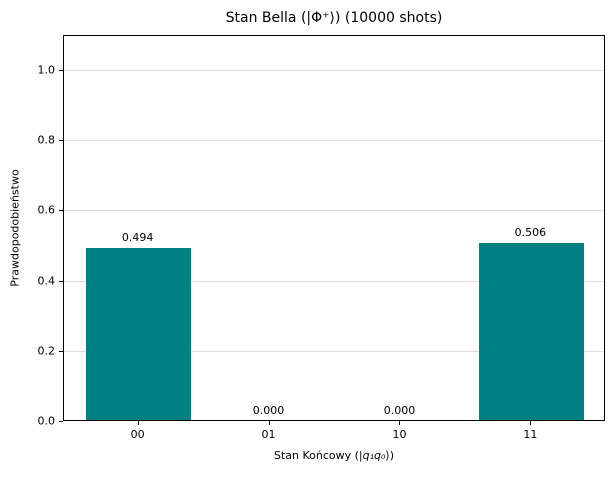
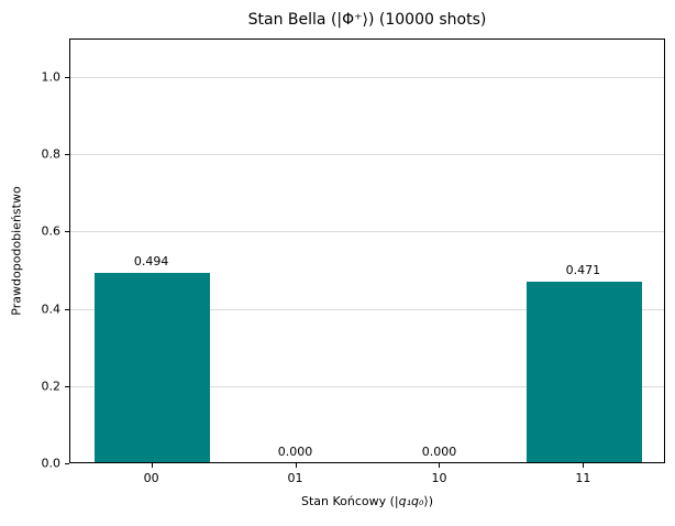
11: 0.506 -> 0.471
